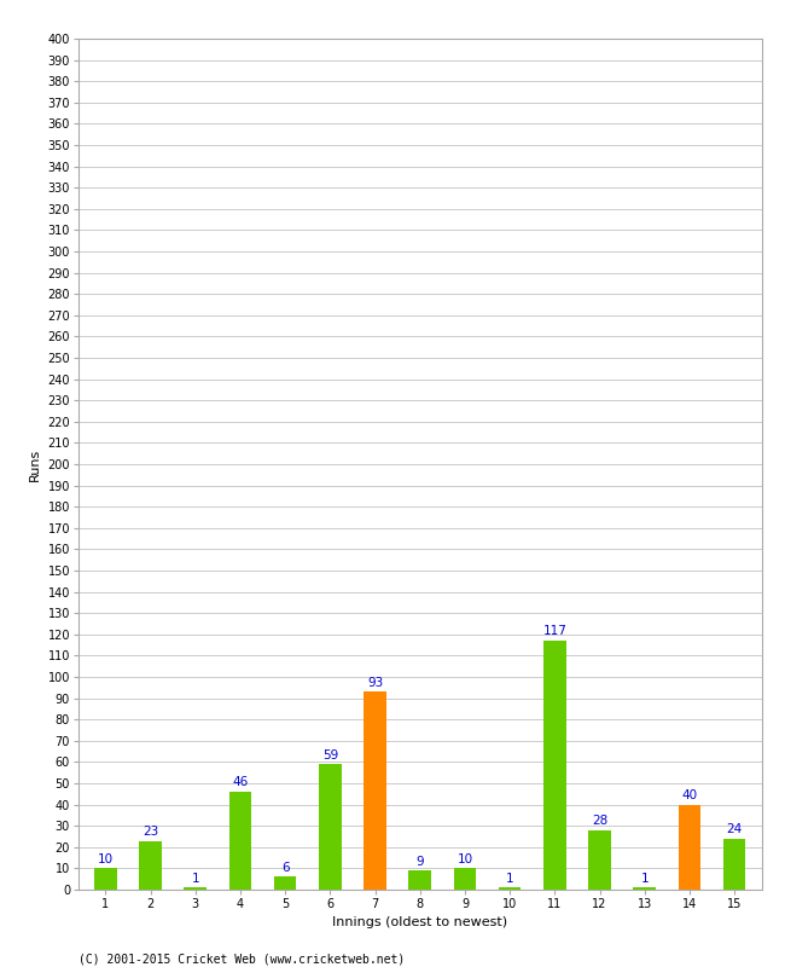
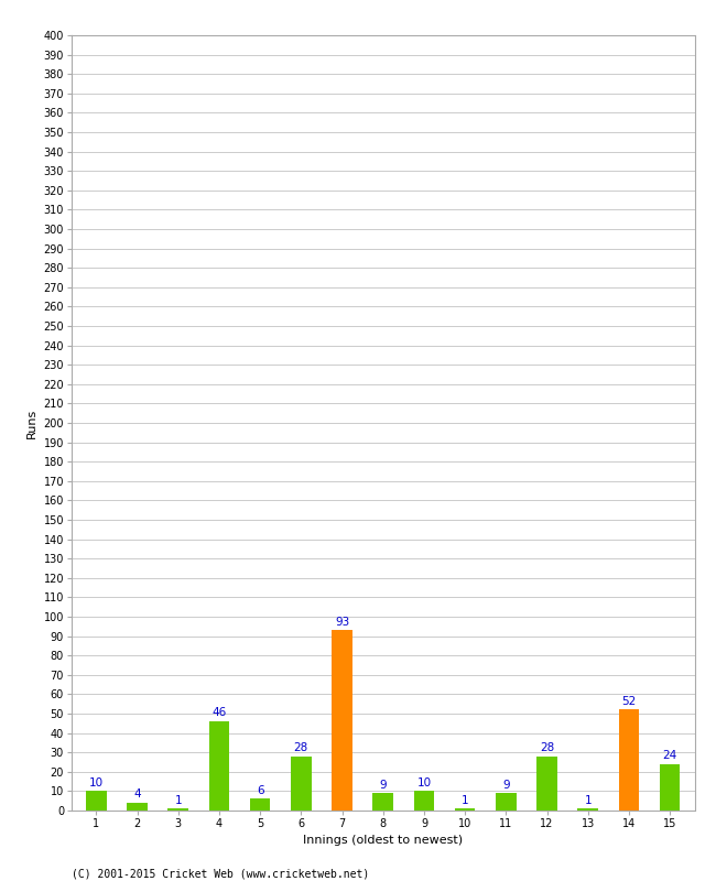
2: 23 -> 4
6: 59 -> 28
11: 117 -> 9
14: 40 -> 52
